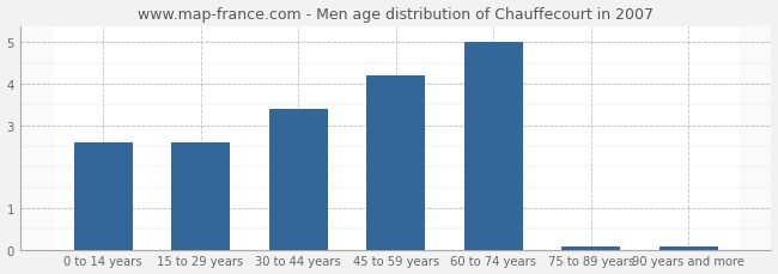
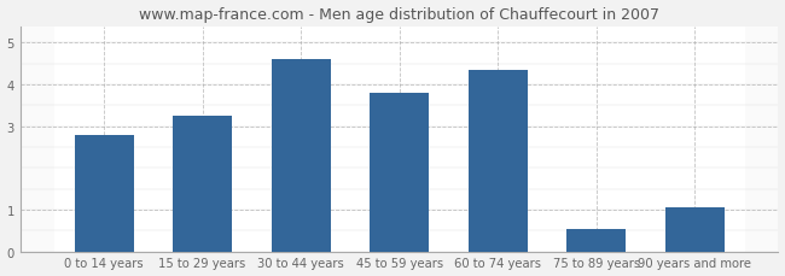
0 to 14 years: 2.60 -> 2.80
15 to 29 years: 2.60 -> 3.25
30 to 44 years: 3.40 -> 4.60
45 to 59 years: 4.20 -> 3.80
60 to 74 years: 5.00 -> 4.35
75 to 89 years: 0.07 -> 0.55
90 years and more: 0.07 -> 1.05
